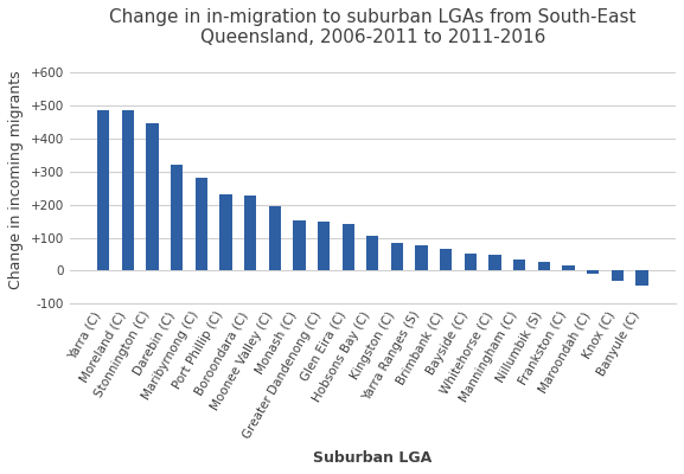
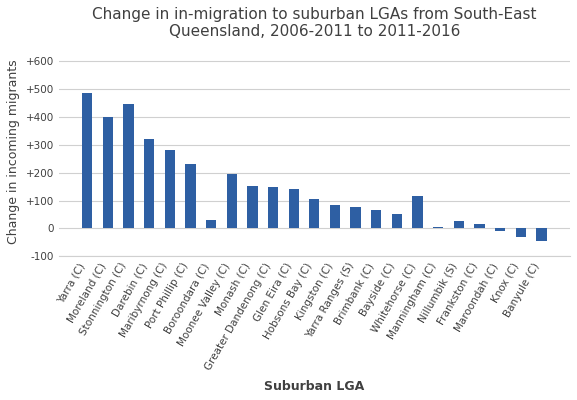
Moreland (C): 485 -> 400
Boroondara (C): 228 -> 30
Whitehorse (C): 47 -> 115
Manningham (C): 33 -> 5
